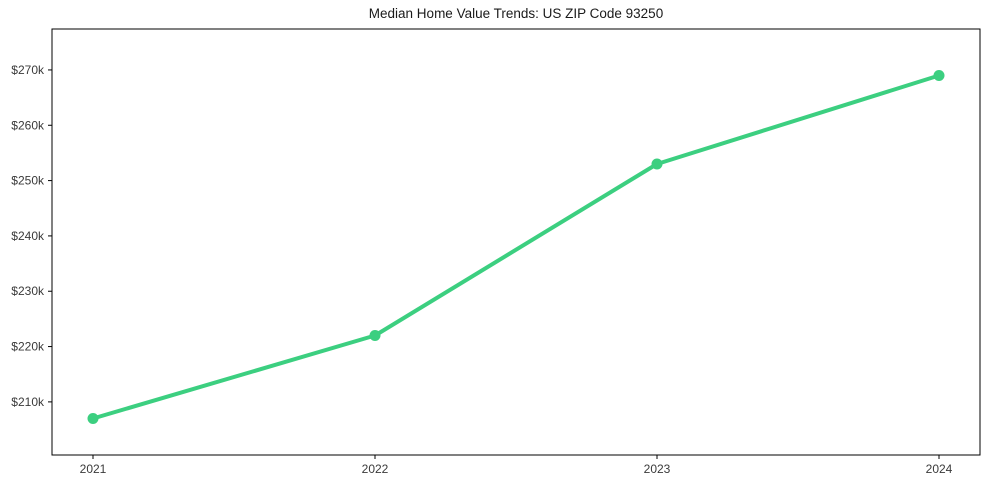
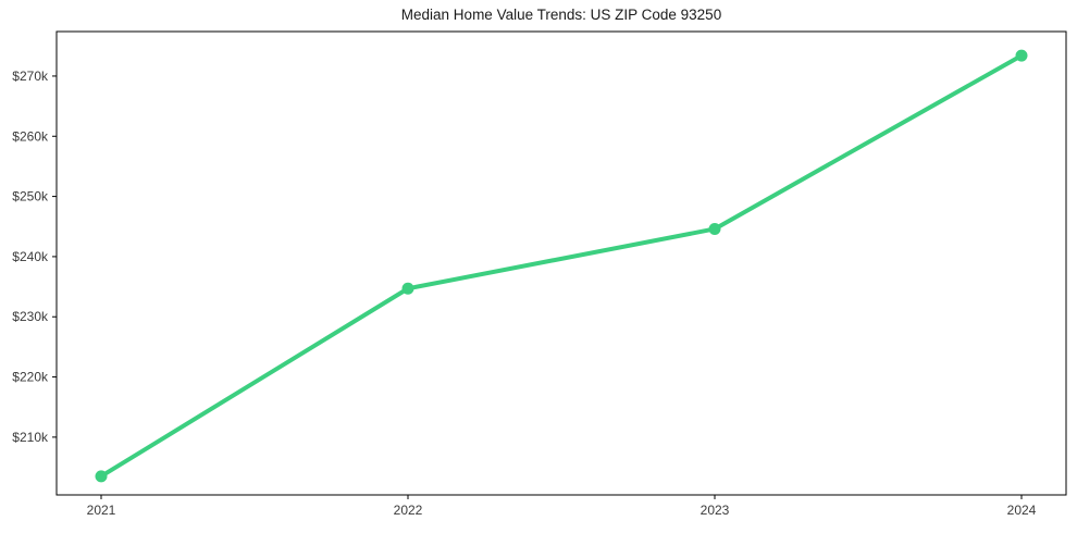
2021: $207k -> $204k
2022: $222k -> $235k
2023: $253k -> $245k
2024: $269k -> $273k
